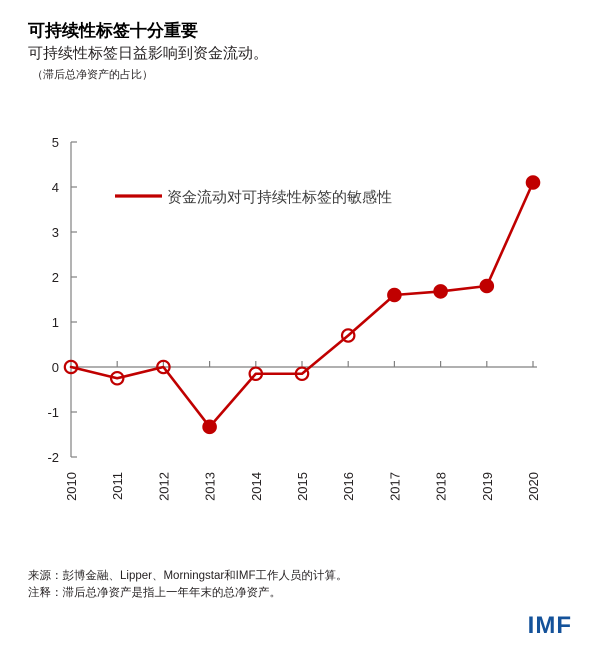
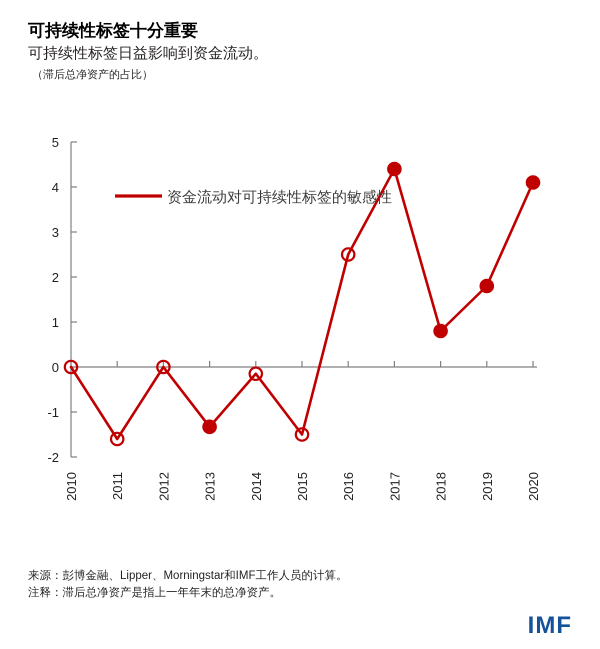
2011: -0.2 -> -1.6
2015: -0.1 -> -1.5
2016: 0.7 -> 2.5
2017: 1.6 -> 4.4
2018: 1.7 -> 0.8
